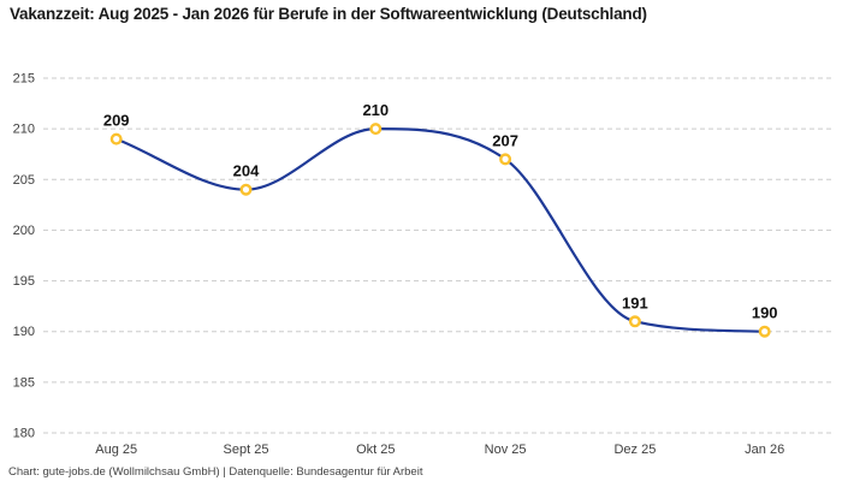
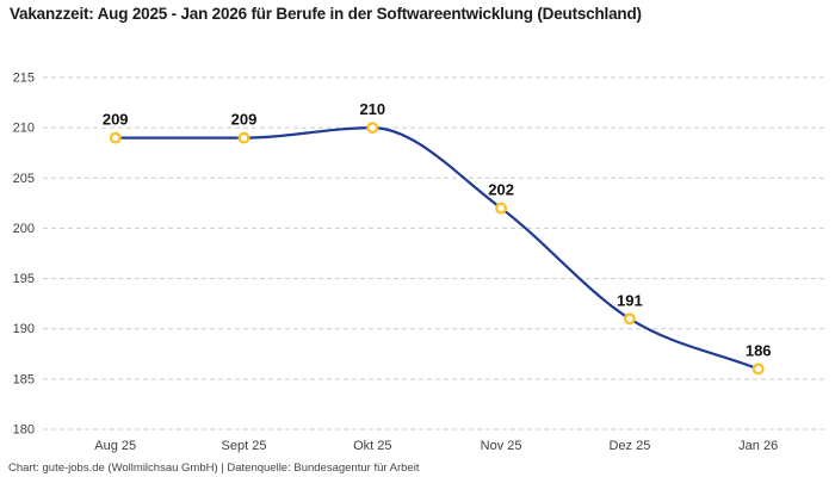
Sept 25: 204 -> 209
Nov 25: 207 -> 202
Jan 26: 190 -> 186
